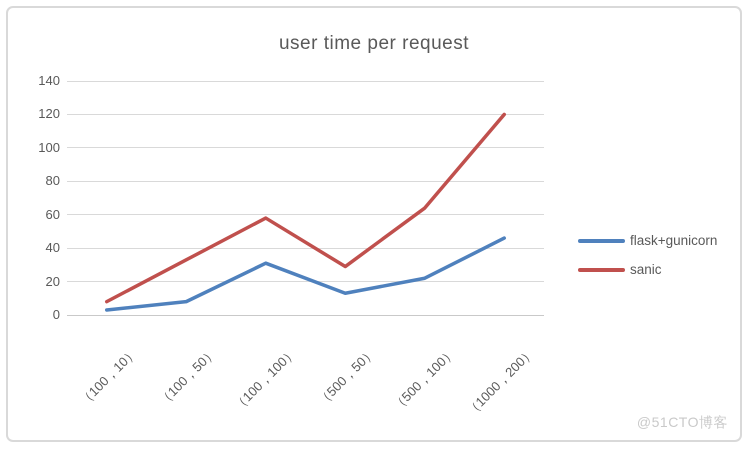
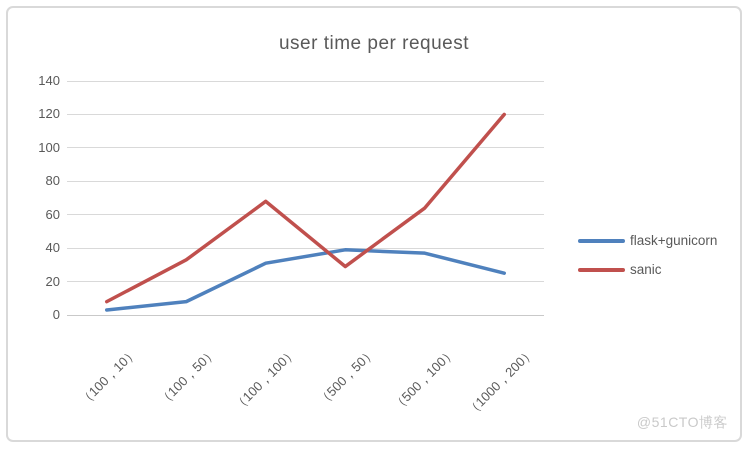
sanic/（100，100）: 58 -> 68
flask+gunicorn/（500，50）: 13 -> 39
flask+gunicorn/（500，100）: 22 -> 37
flask+gunicorn/（1000，200）: 46 -> 25
